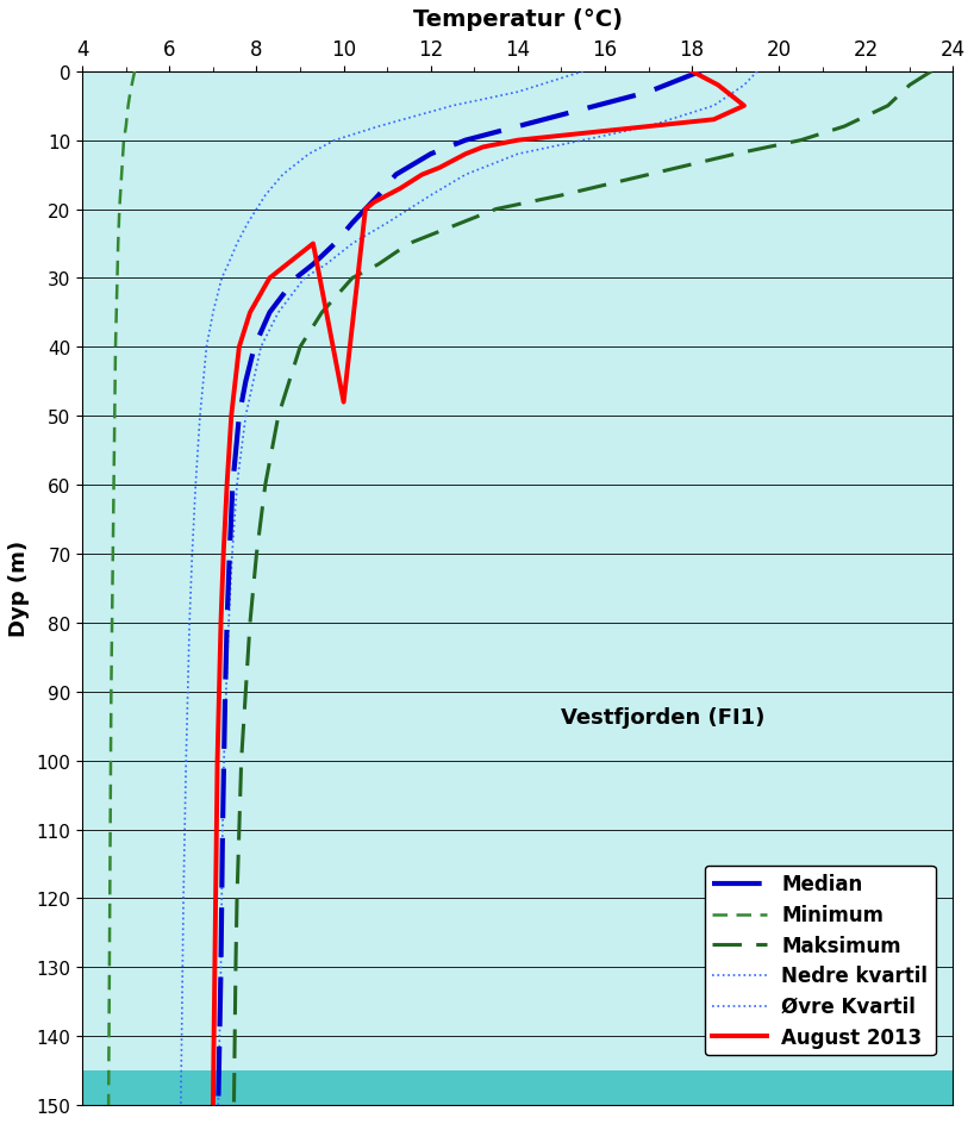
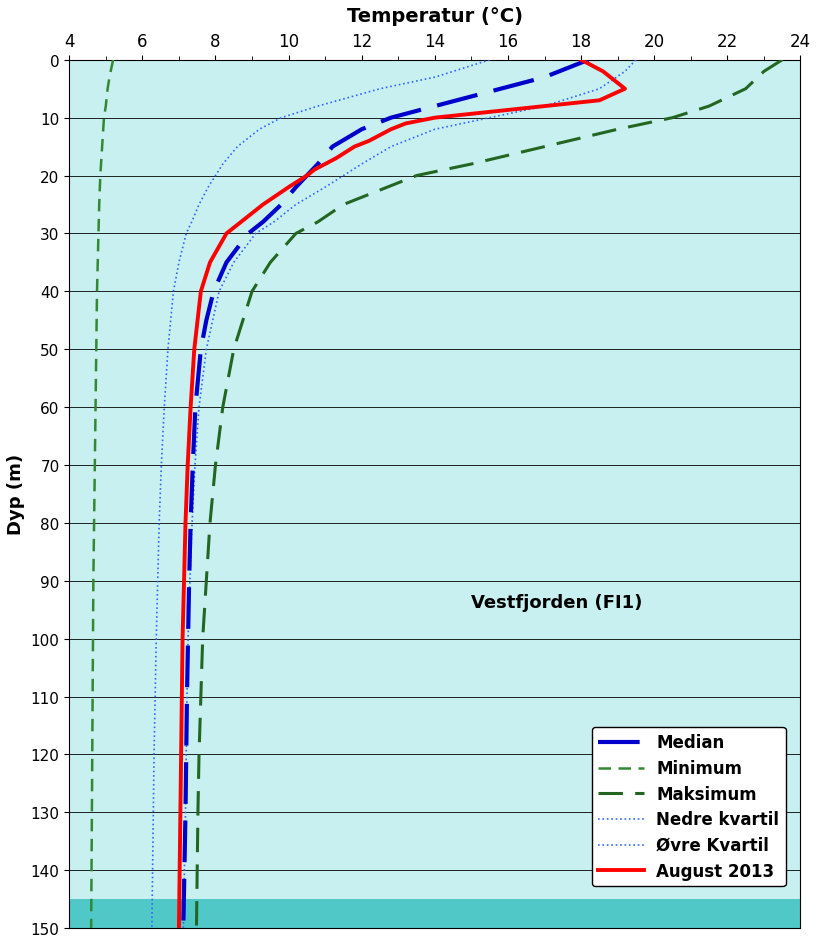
August 2013/10: 48 -> 22
